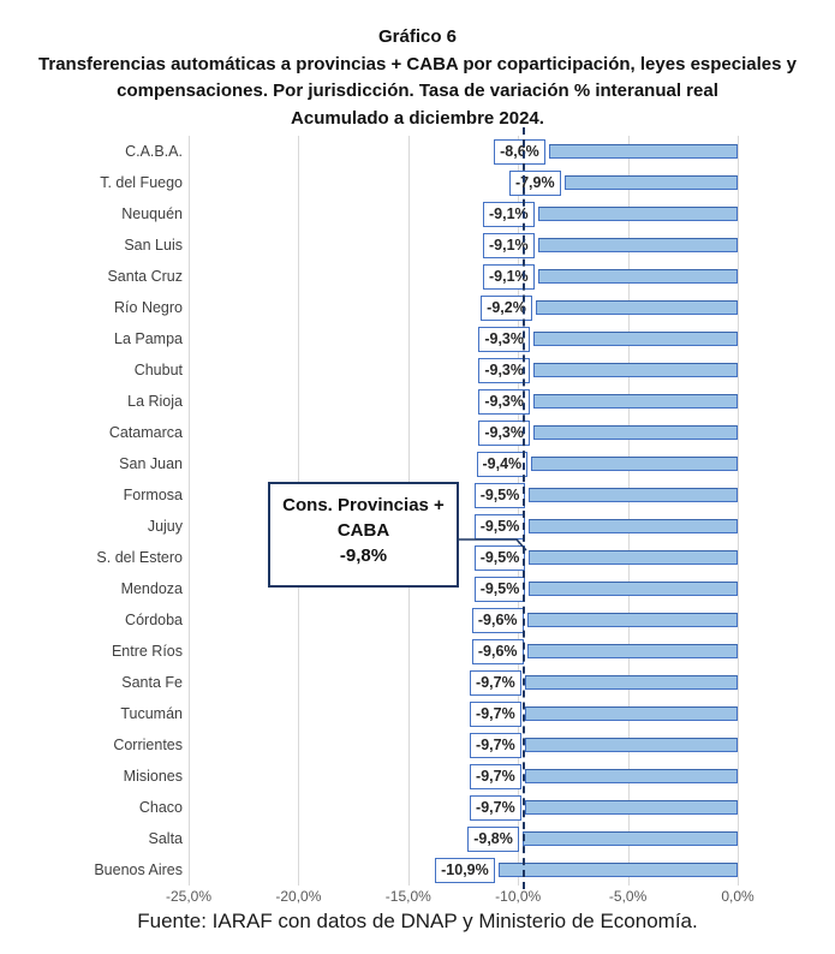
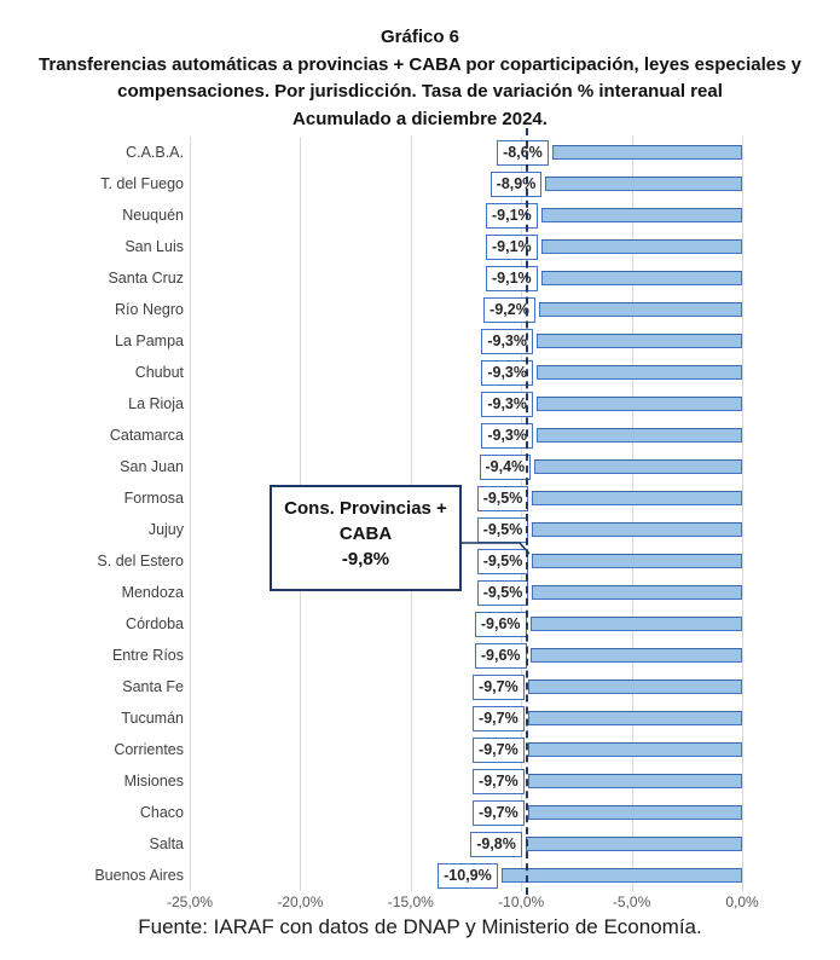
T. del Fuego: -7,9% -> -8,9%
